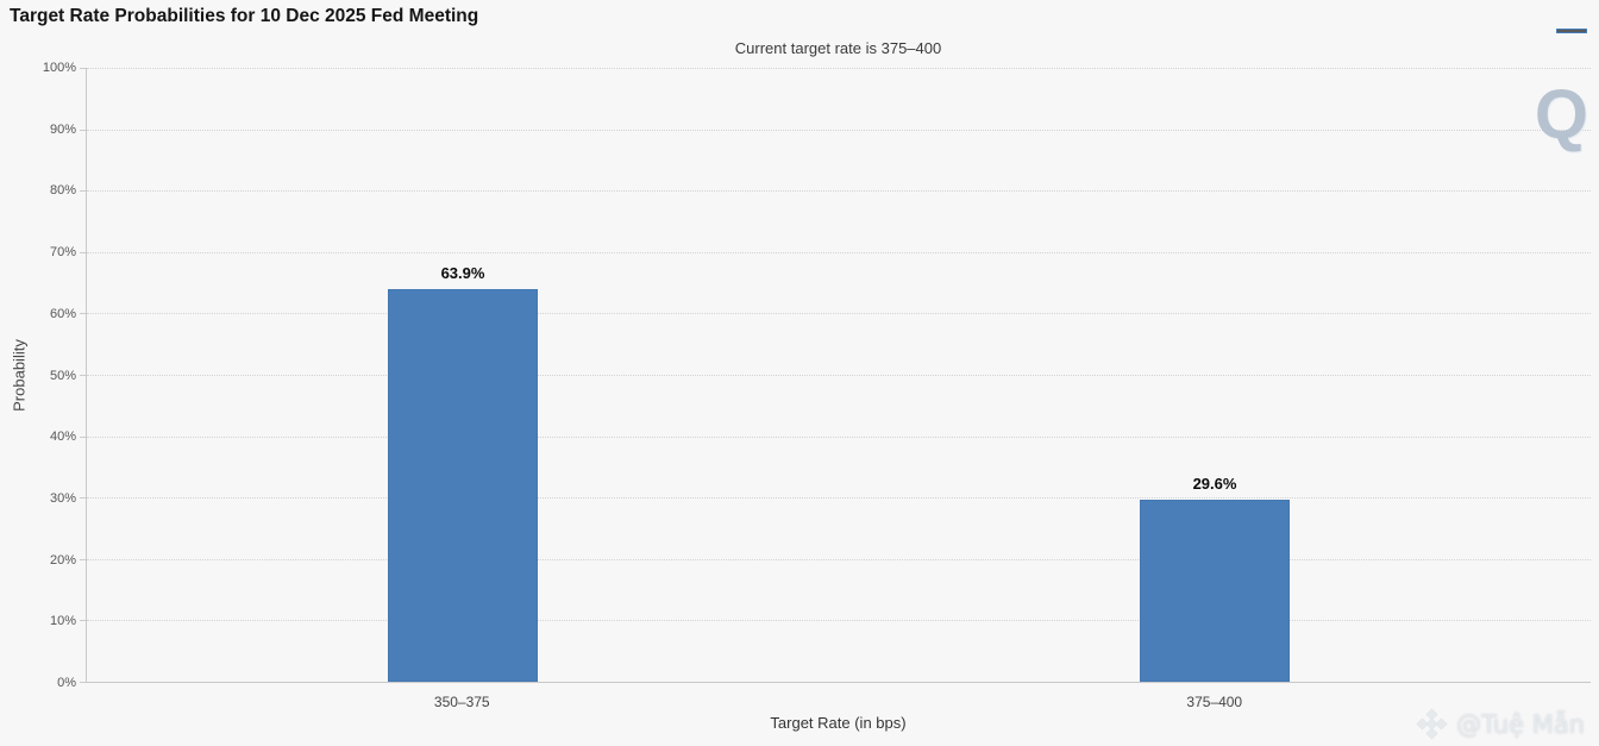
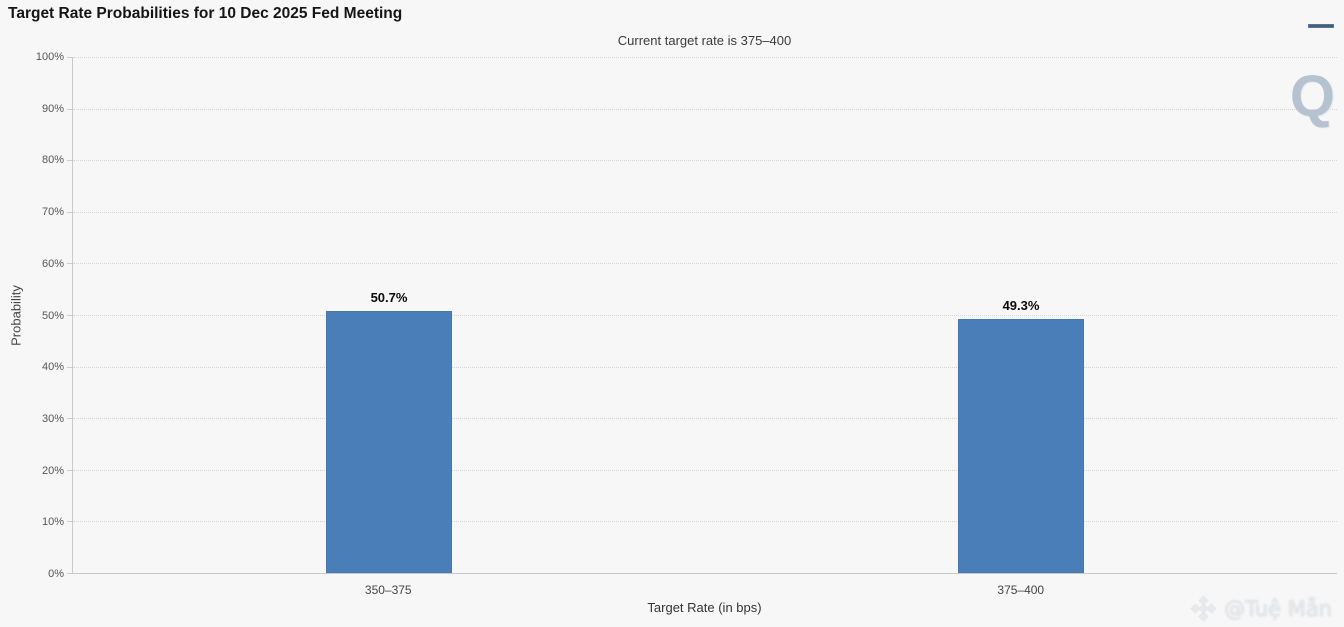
350–375: 63.9% -> 50.7%
375–400: 29.6% -> 49.3%
